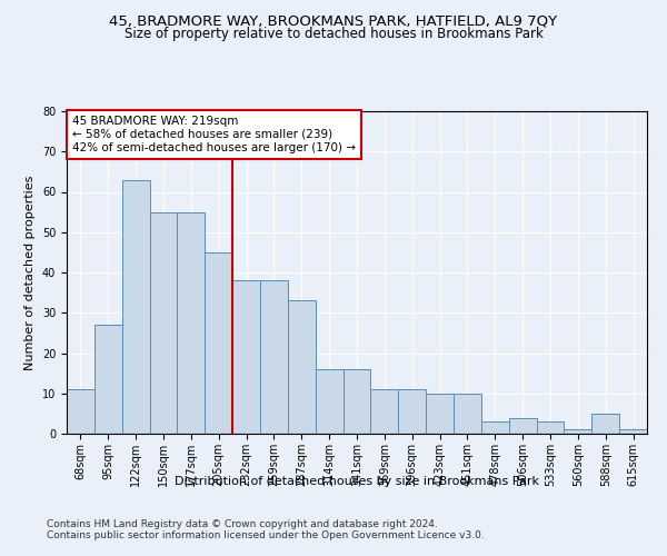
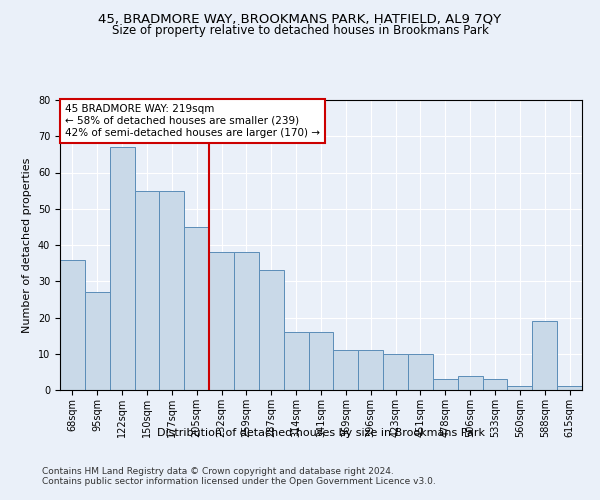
68sqm: 11 -> 36
122sqm: 63 -> 67
588sqm: 5 -> 19
